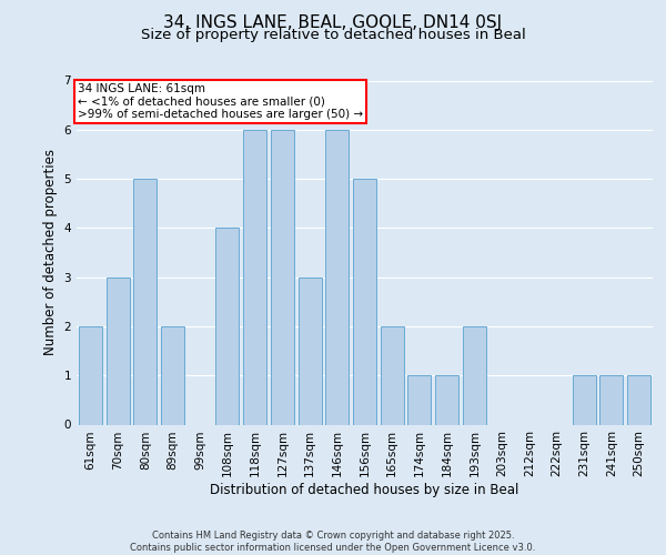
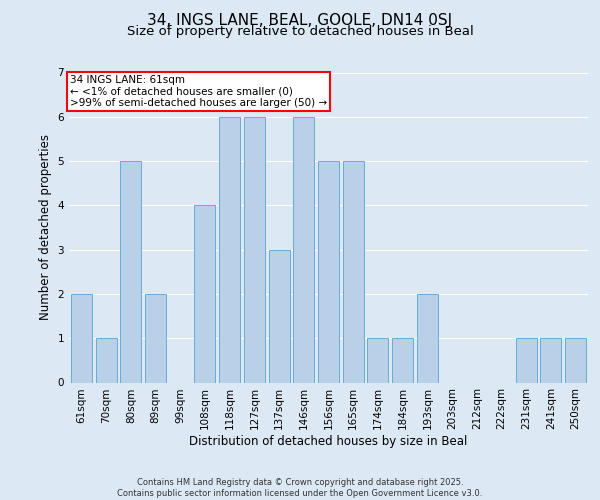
70sqm: 3 -> 1
165sqm: 2 -> 5
